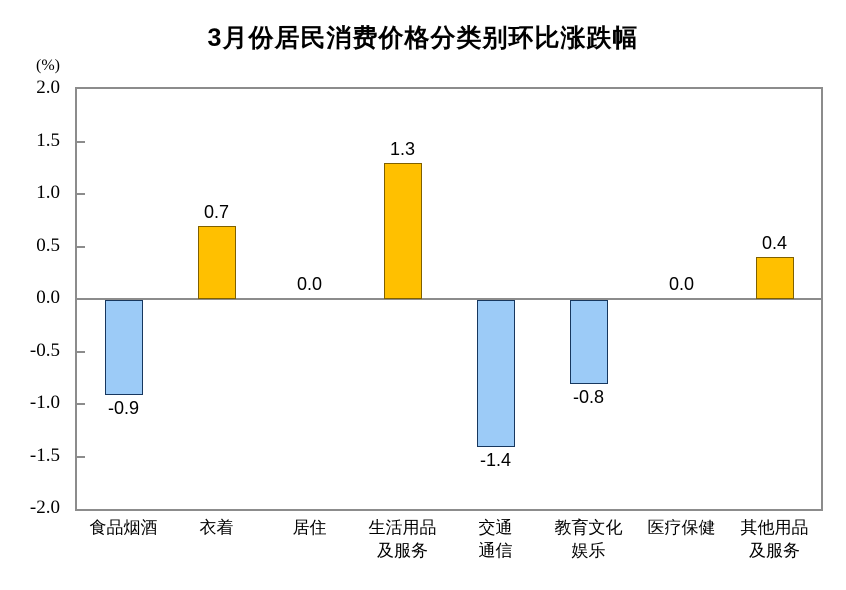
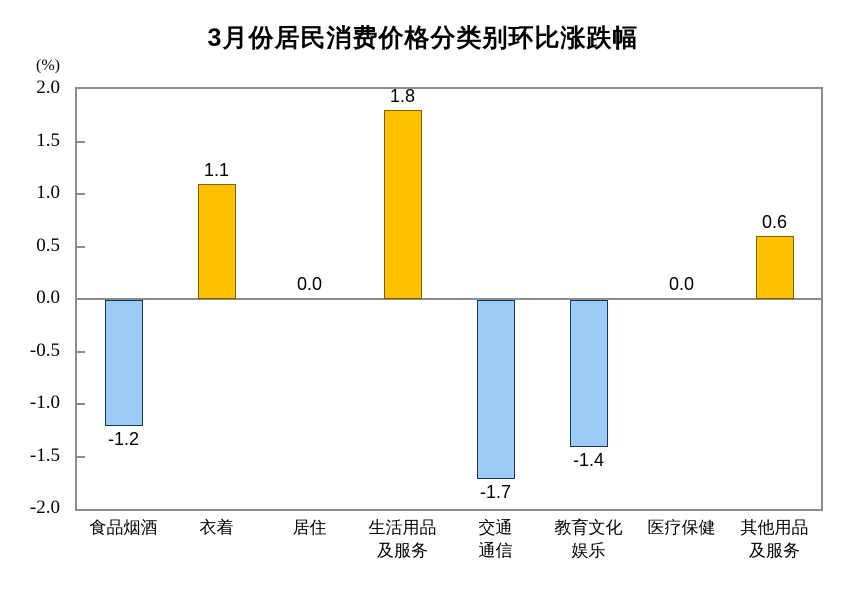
食品烟酒: -0.9 -> -1.2
衣着: 0.7 -> 1.1
生活用品 及服务: 1.3 -> 1.8
交通 通信: -1.4 -> -1.7
教育文化 娱乐: -0.8 -> -1.4
其他用品 及服务: 0.4 -> 0.6
